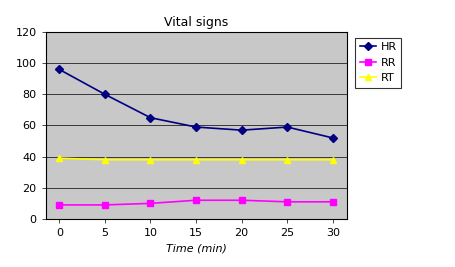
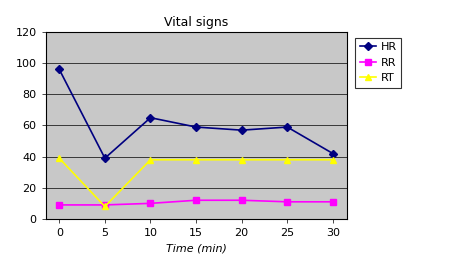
HR/5: 80 -> 39
RT/5: 38 -> 8
HR/30: 52 -> 42
